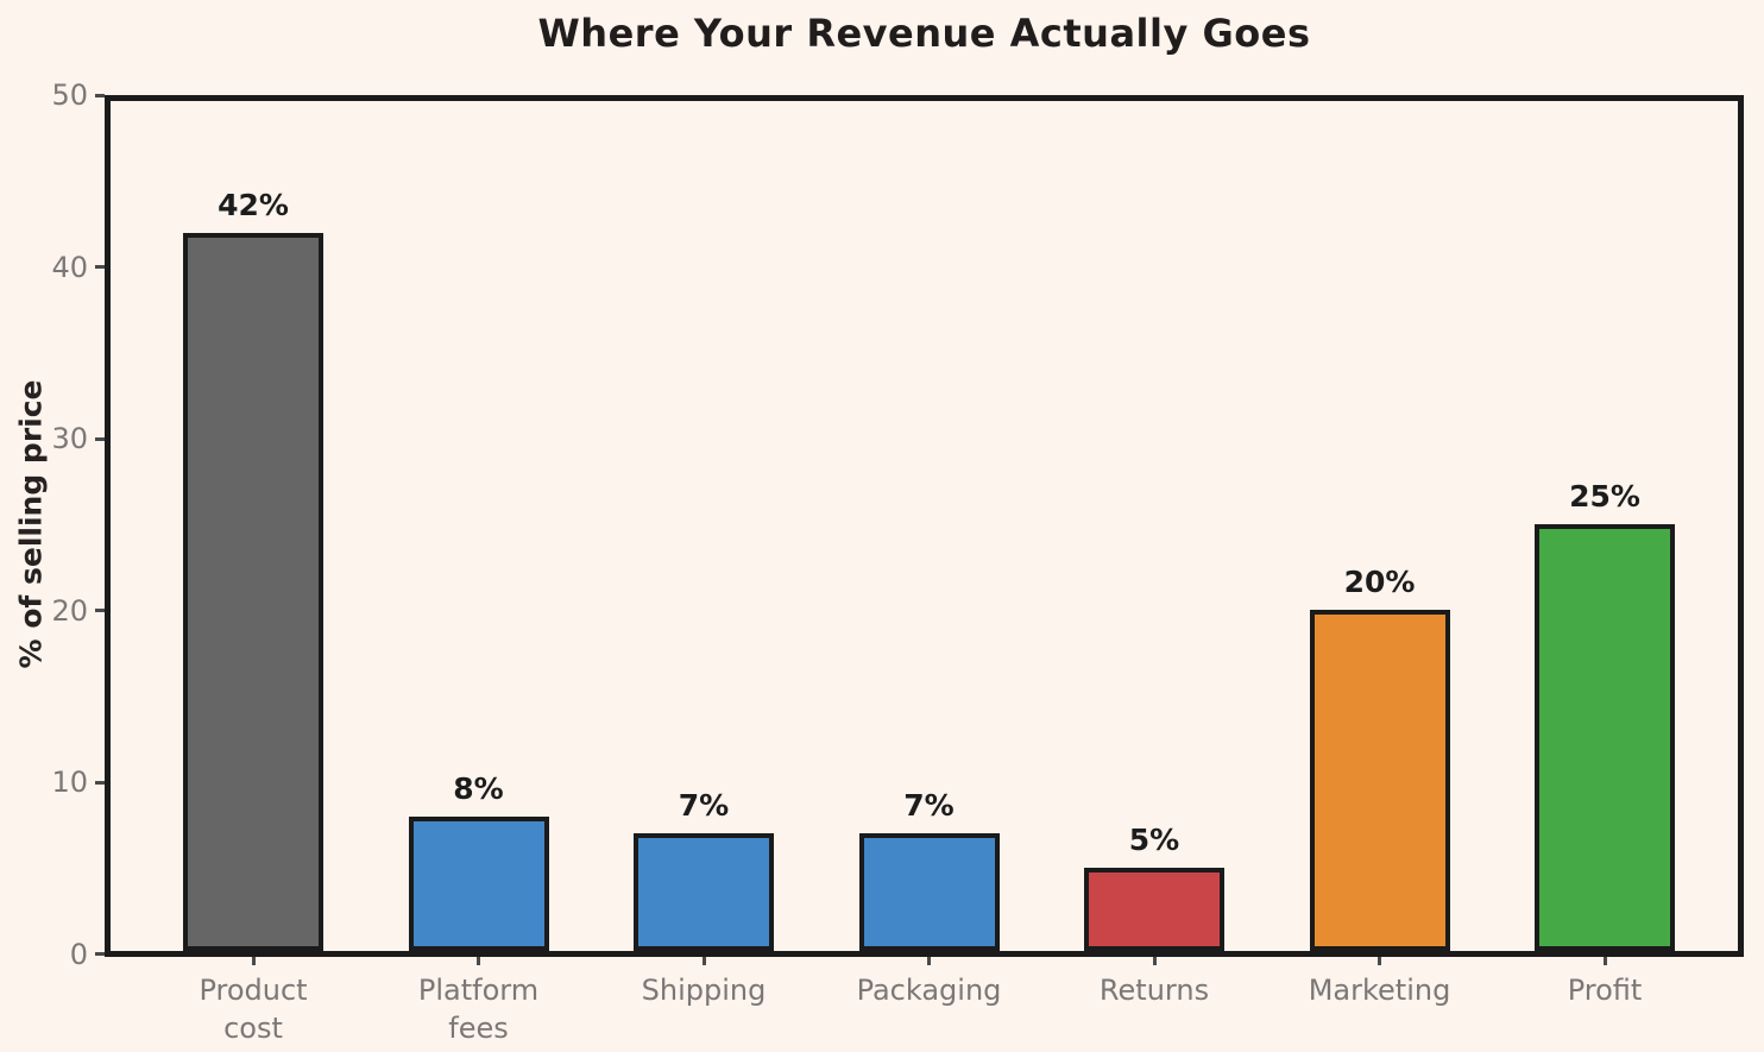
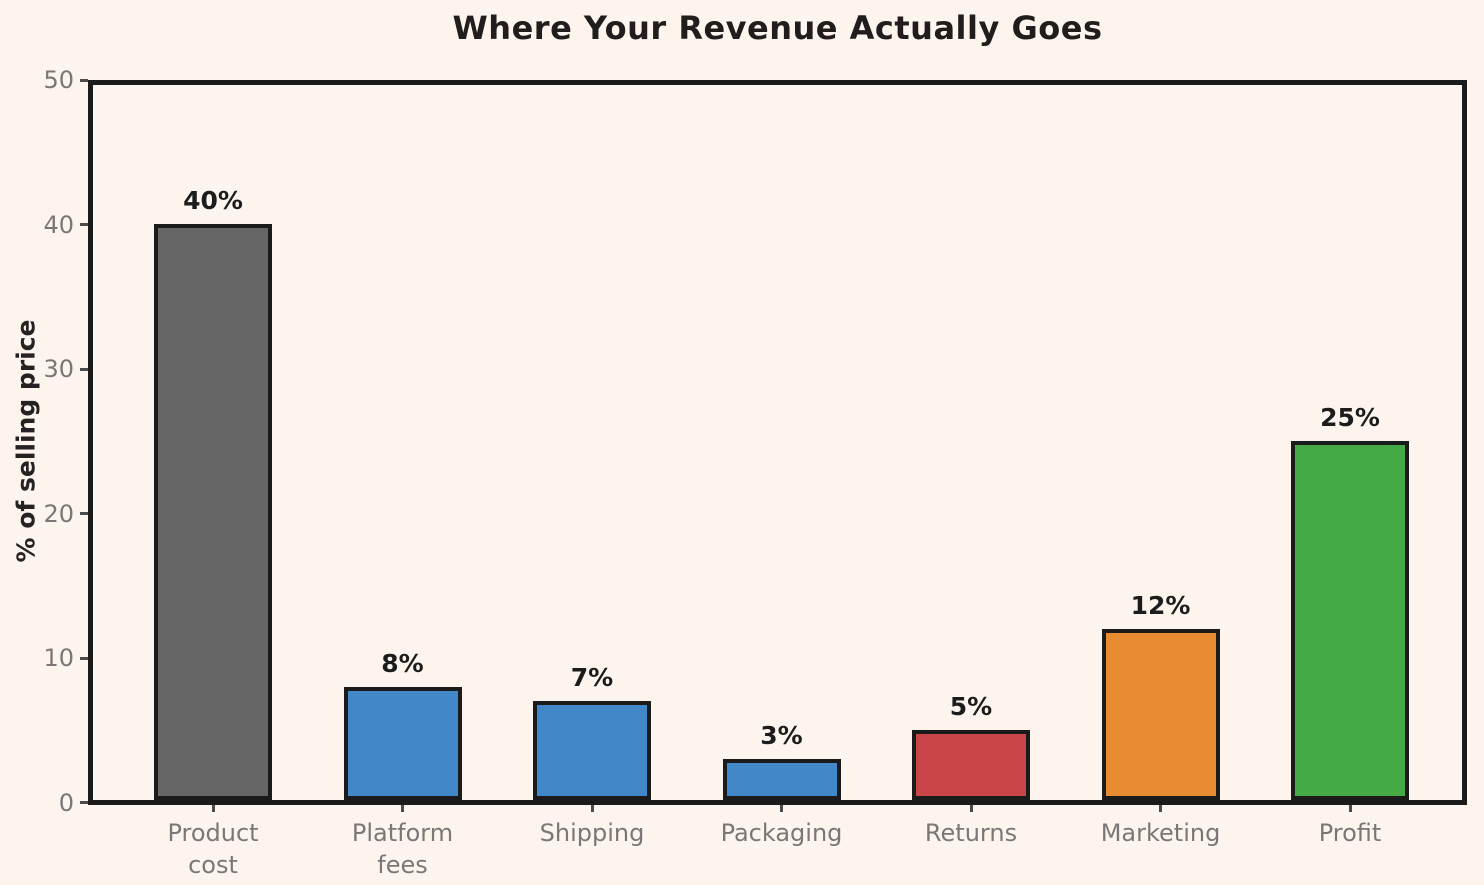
Product cost: 42% -> 40%
Packaging: 7% -> 3%
Marketing: 20% -> 12%
